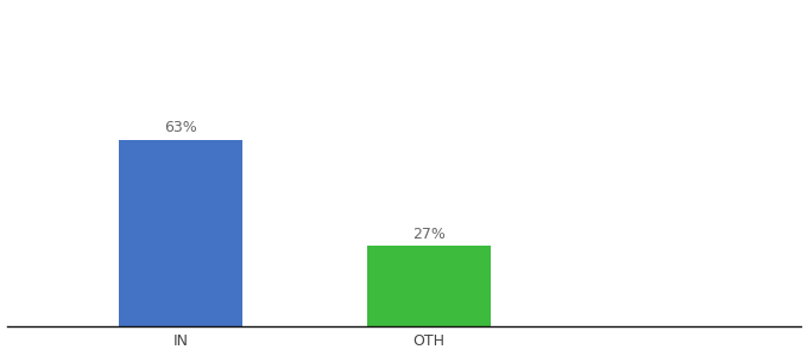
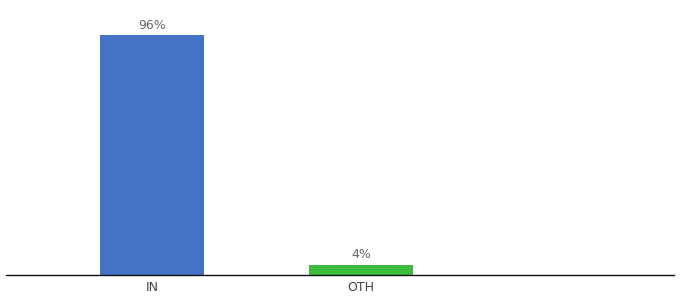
IN: 63% -> 96%
OTH: 27% -> 4%
